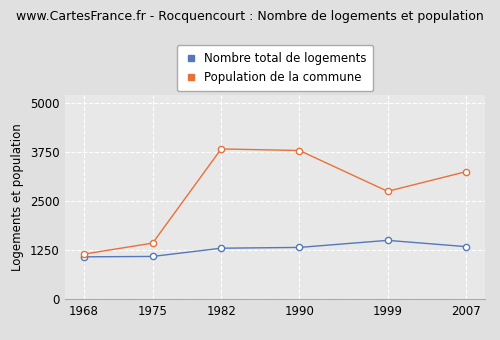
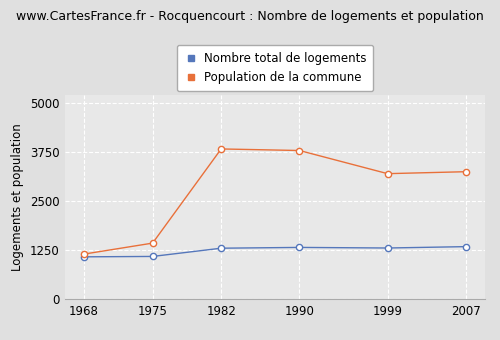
Nombre total de logements/1999: 1500 -> 1300
Population de la commune/1999: 2750 -> 3200
